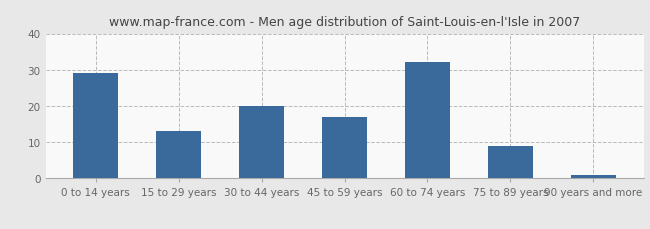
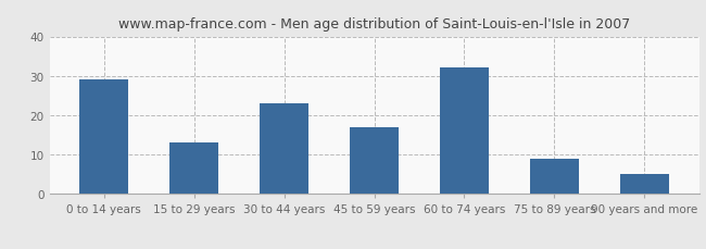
30 to 44 years: 20 -> 23
90 years and more: 1 -> 5
